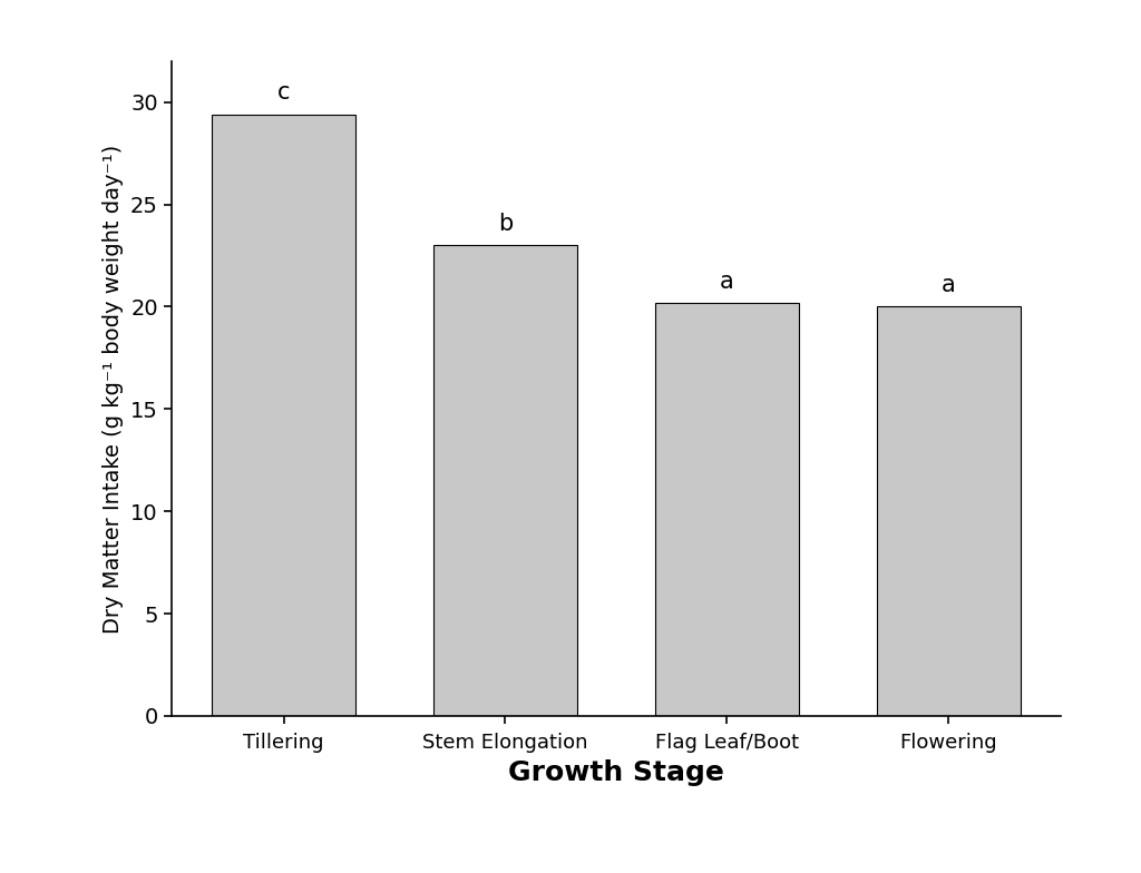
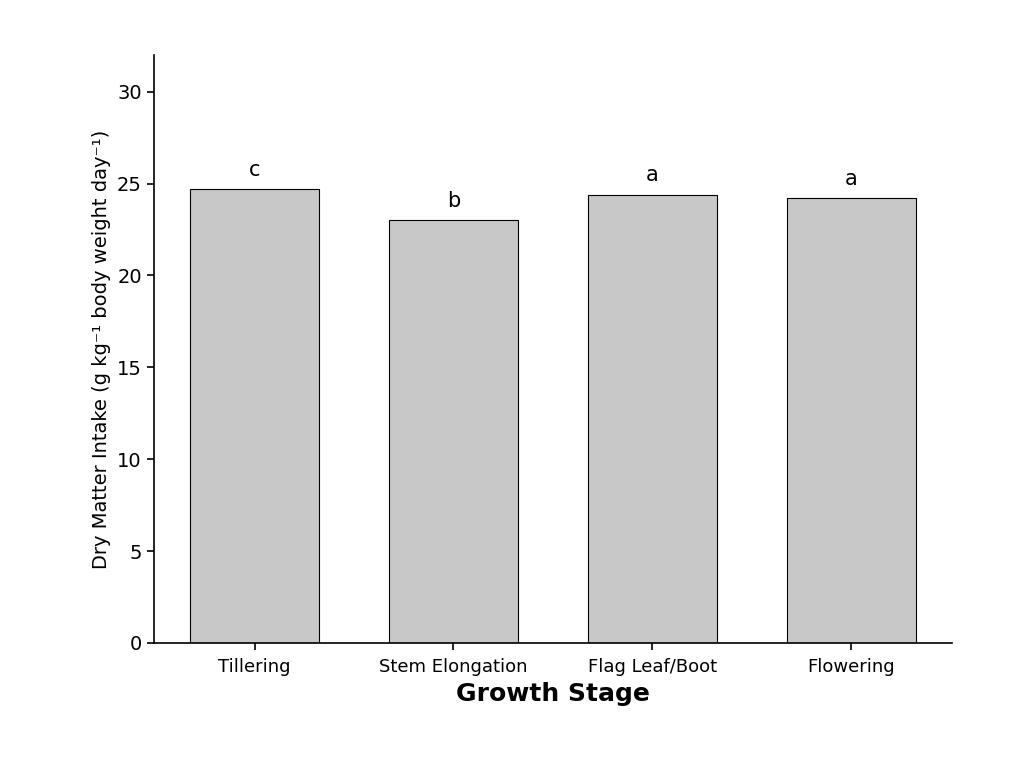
Tillering: 29.4 -> 24.7
Flag Leaf/Boot: 20.2 -> 24.4
Flowering: 20.0 -> 24.2
